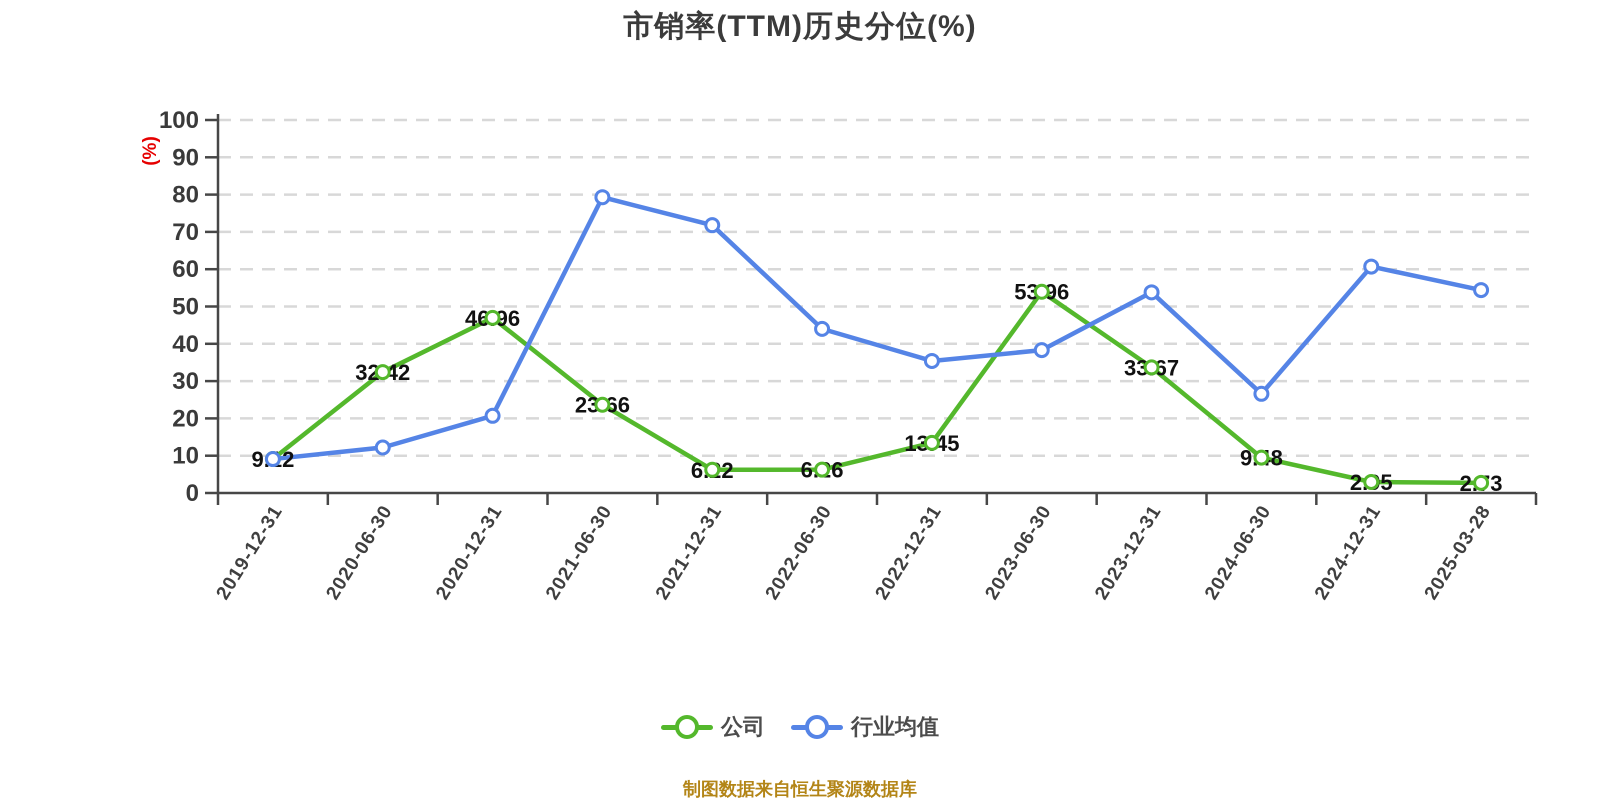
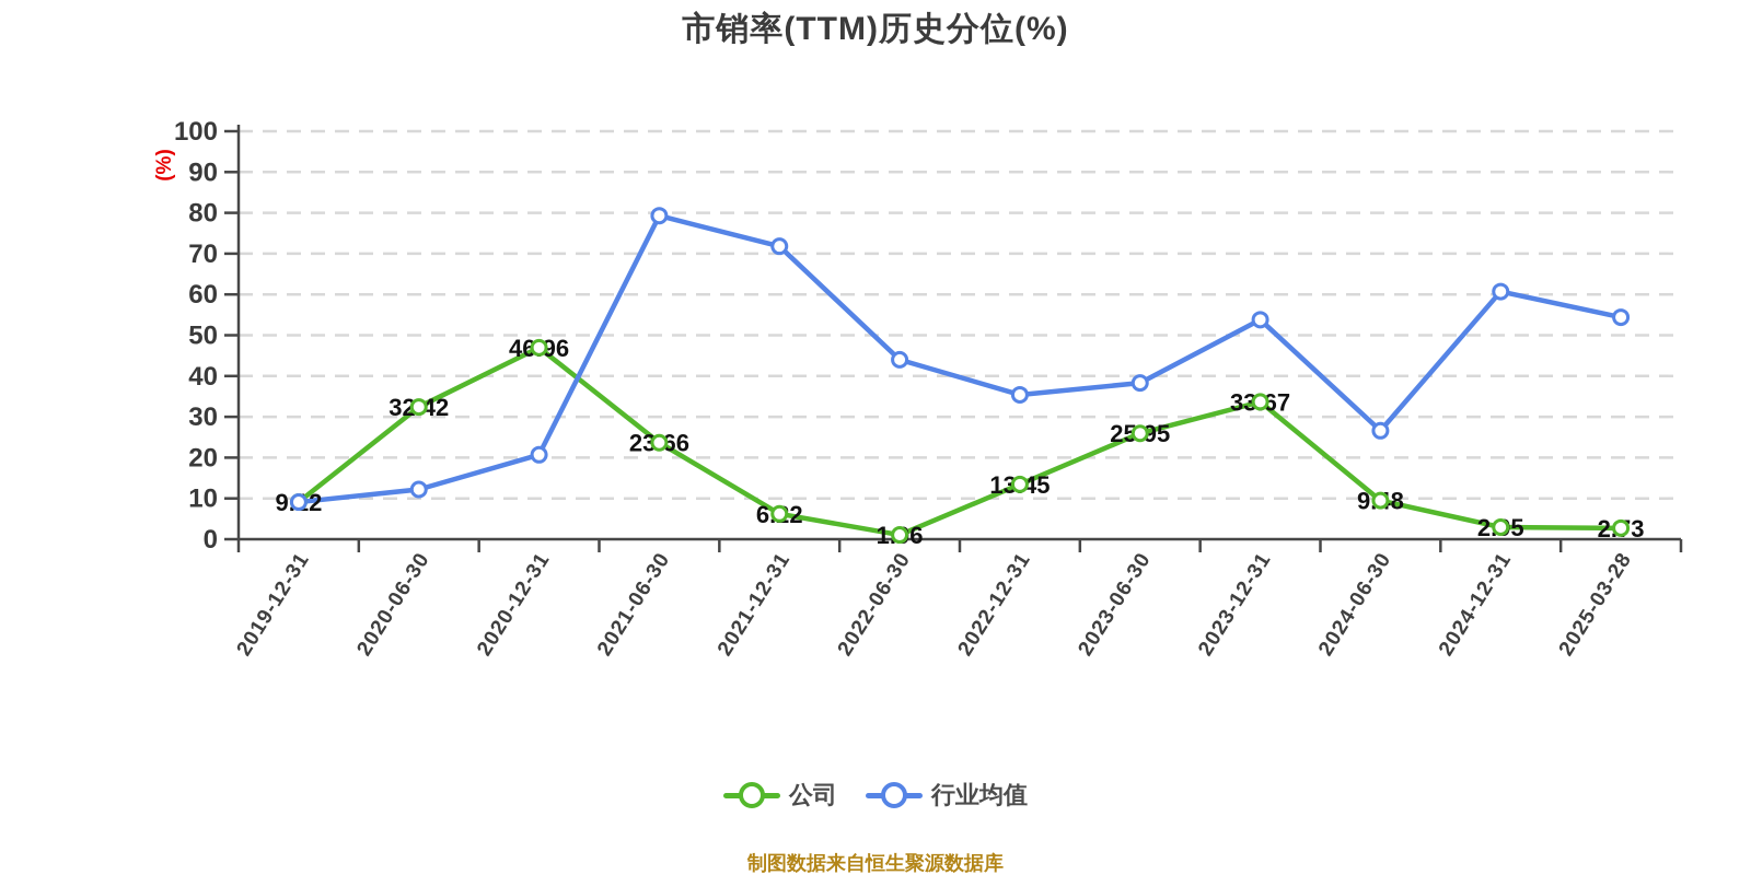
公司/2022-06-30: 6.26 -> 1.06
公司/2023-06-30: 53.96 -> 25.95
